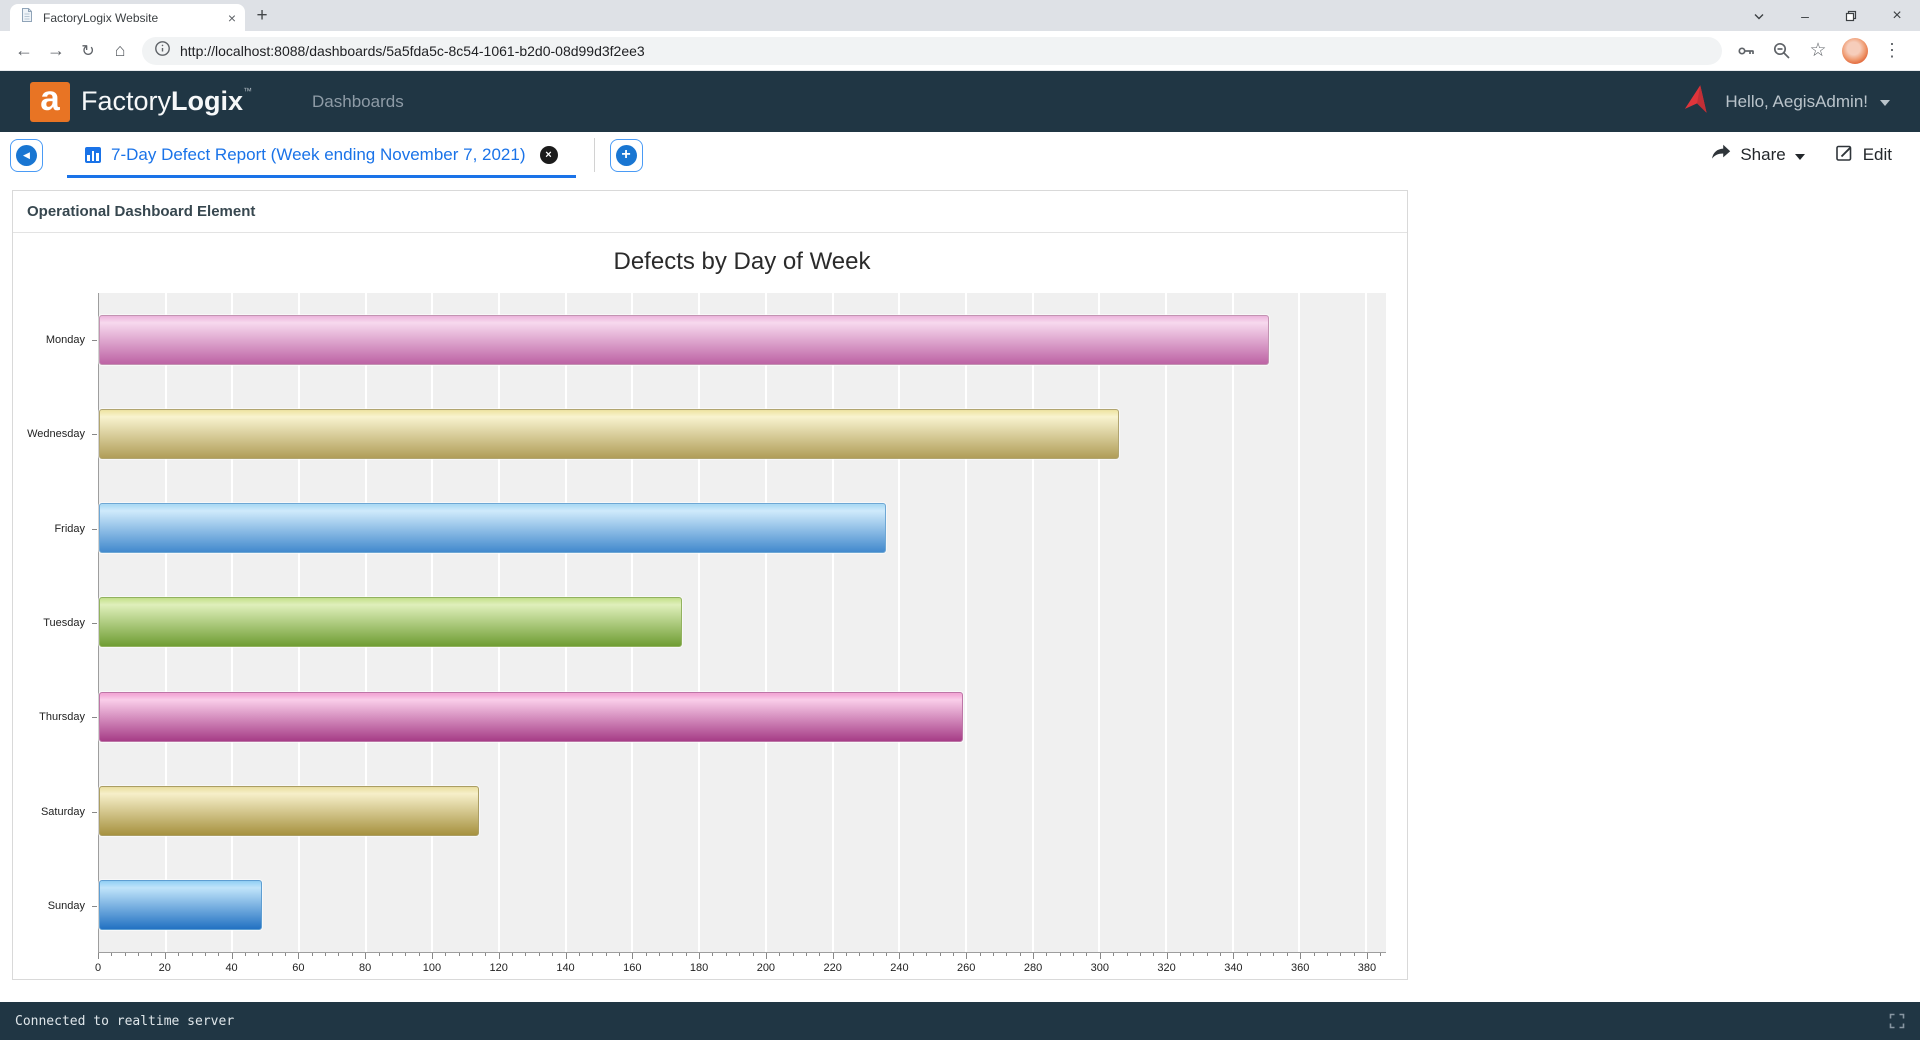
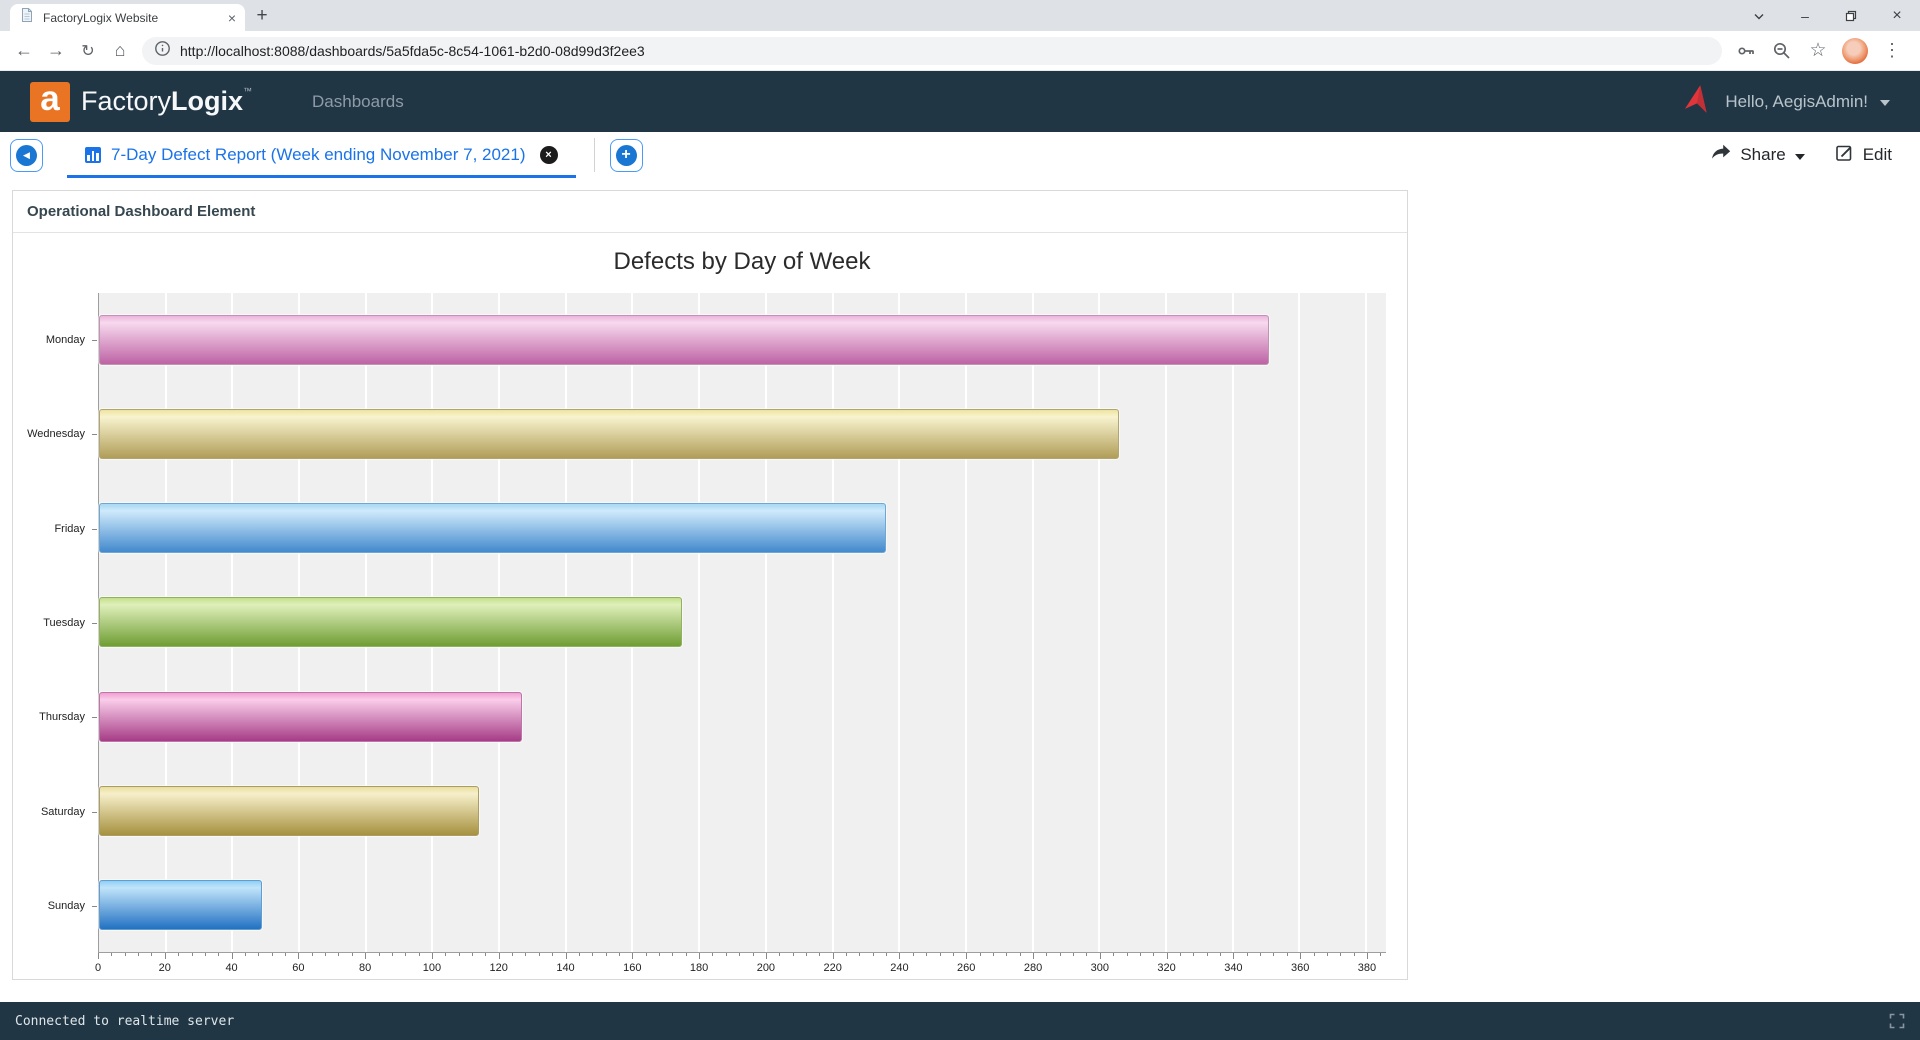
Thursday: 259 -> 127
